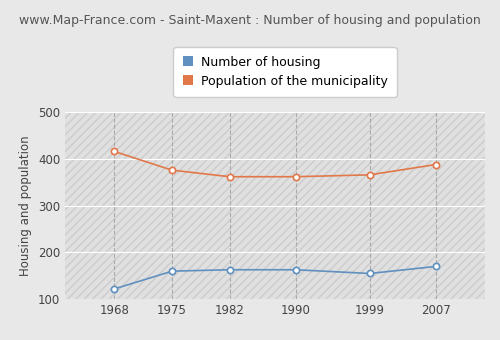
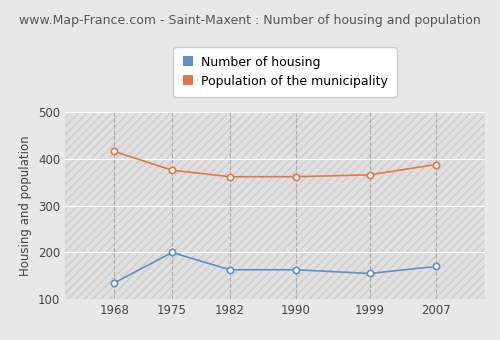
Number of housing/1968: 122 -> 135
Number of housing/1975: 160 -> 200
